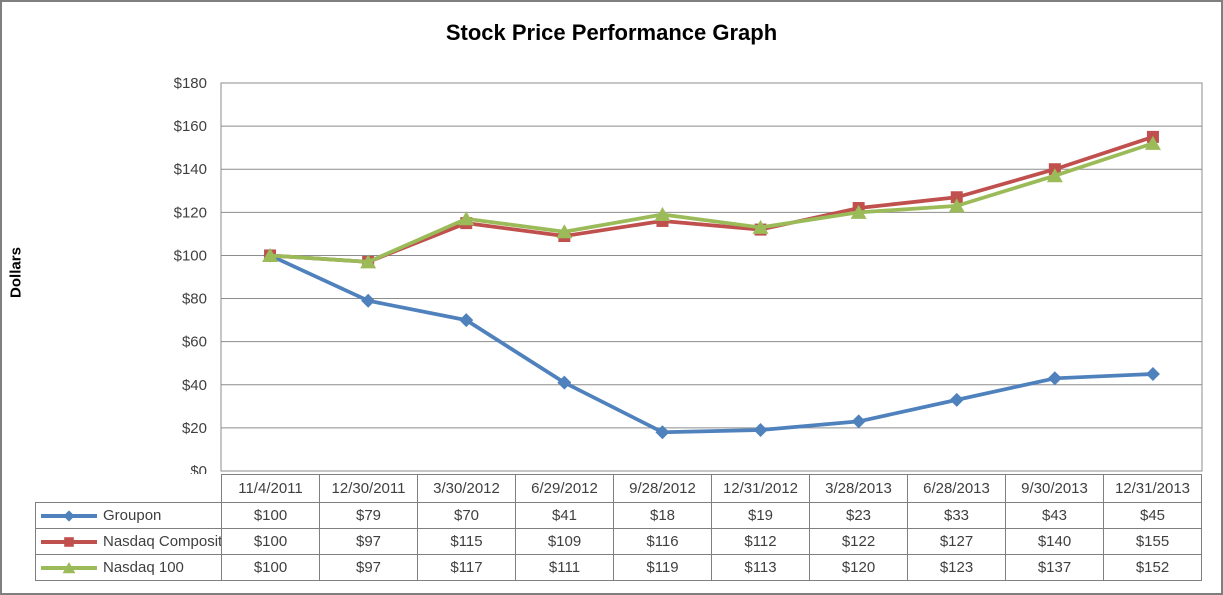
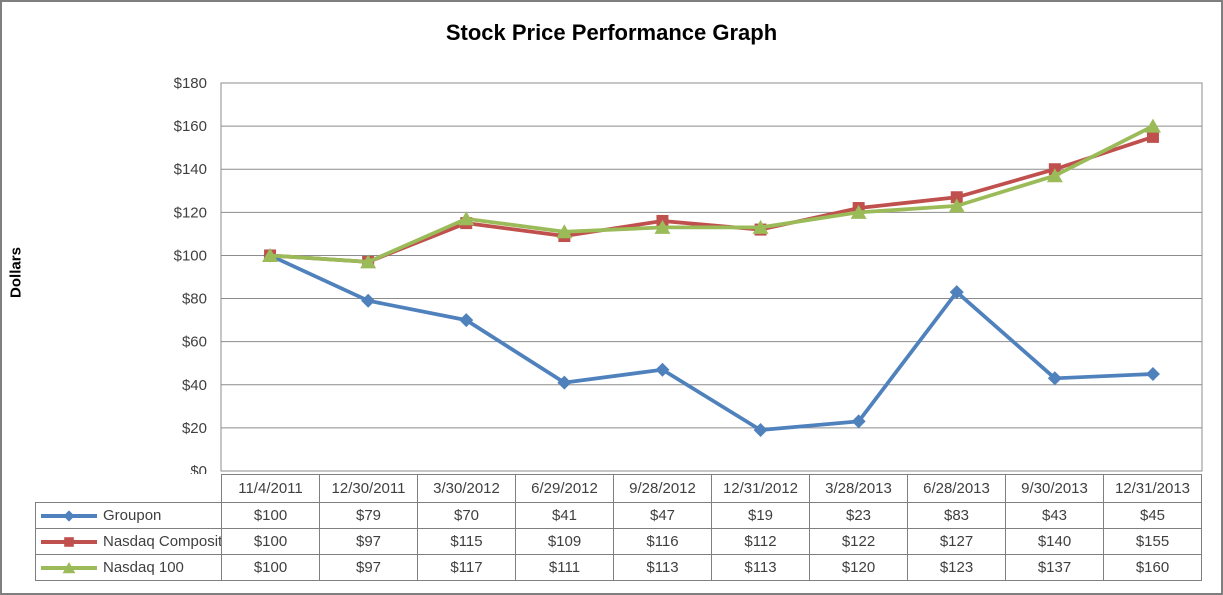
Groupon/9/28/2012: $18 -> $47
Nasdaq 100/9/28/2012: $119 -> $113
Groupon/6/28/2013: $33 -> $83
Nasdaq 100/12/31/2013: $152 -> $160
